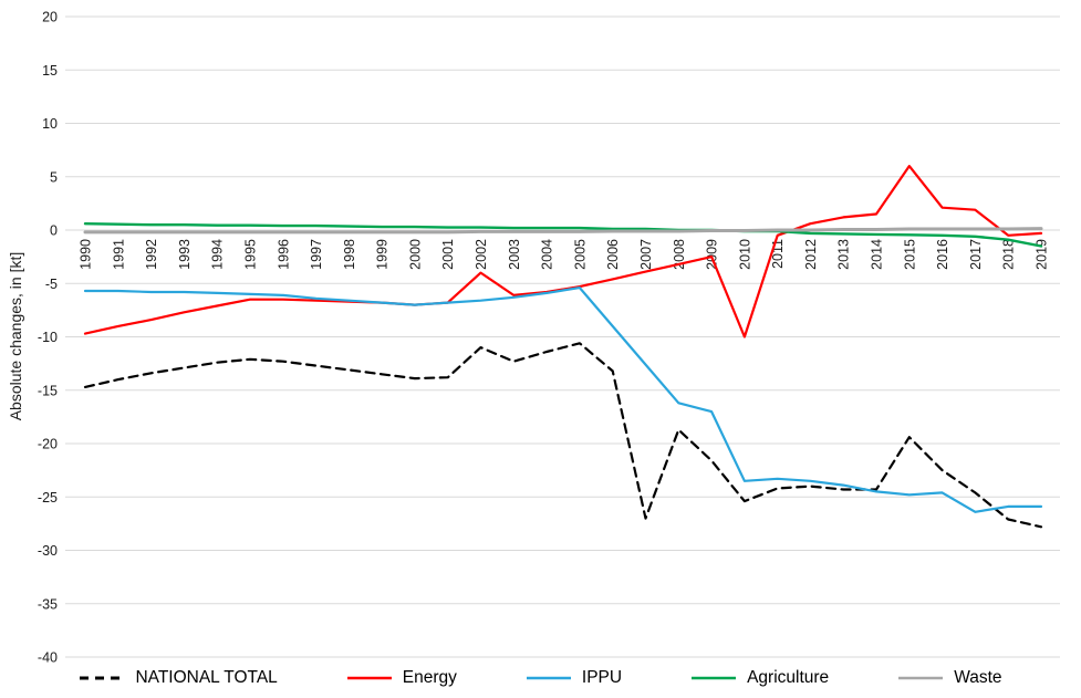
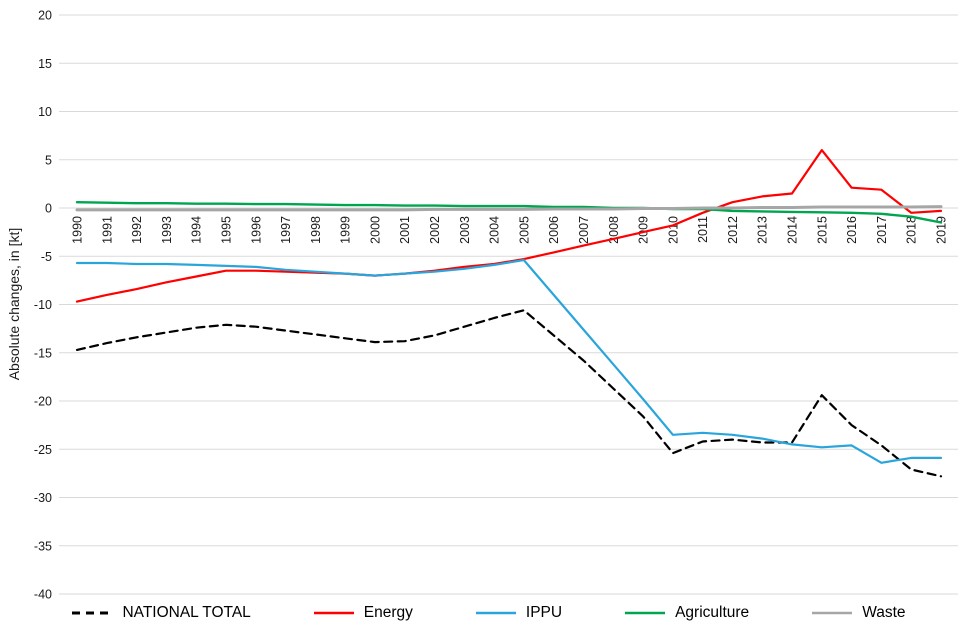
NATIONAL TOTAL/2002: -11 -> -13
Energy/2002: -4 -> -6
NATIONAL TOTAL/2007: -27 -> -16
IPPU/2009: -17 -> -20
Energy/2010: -10 -> -2
